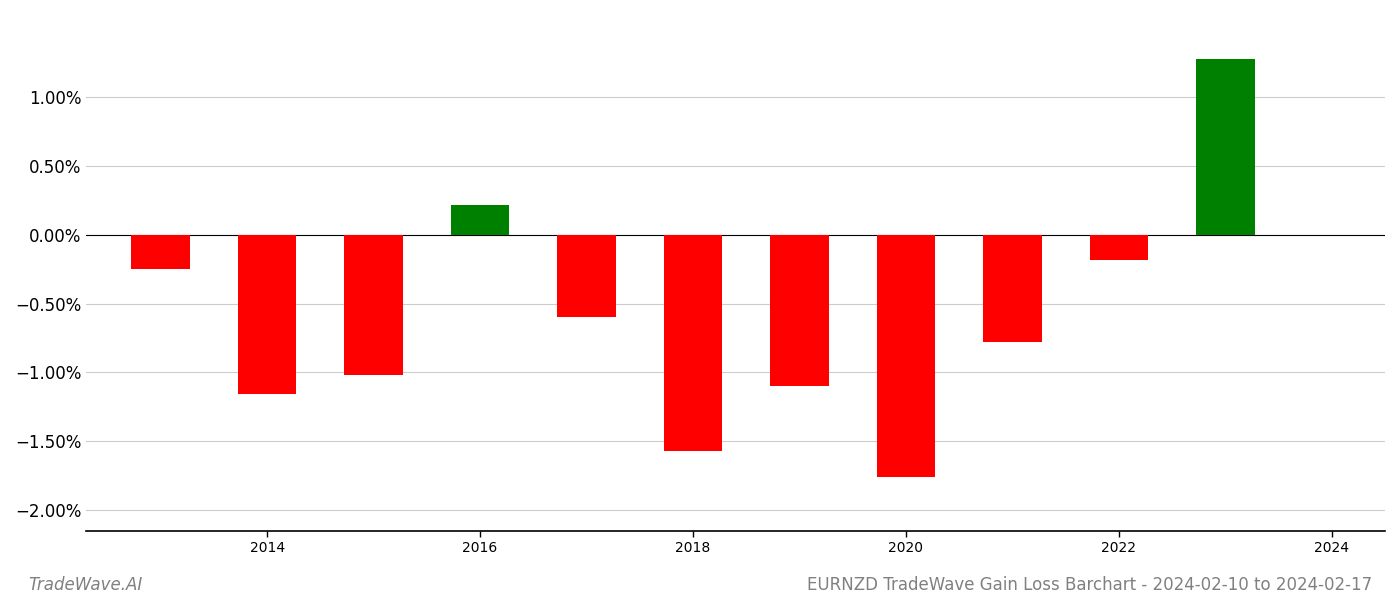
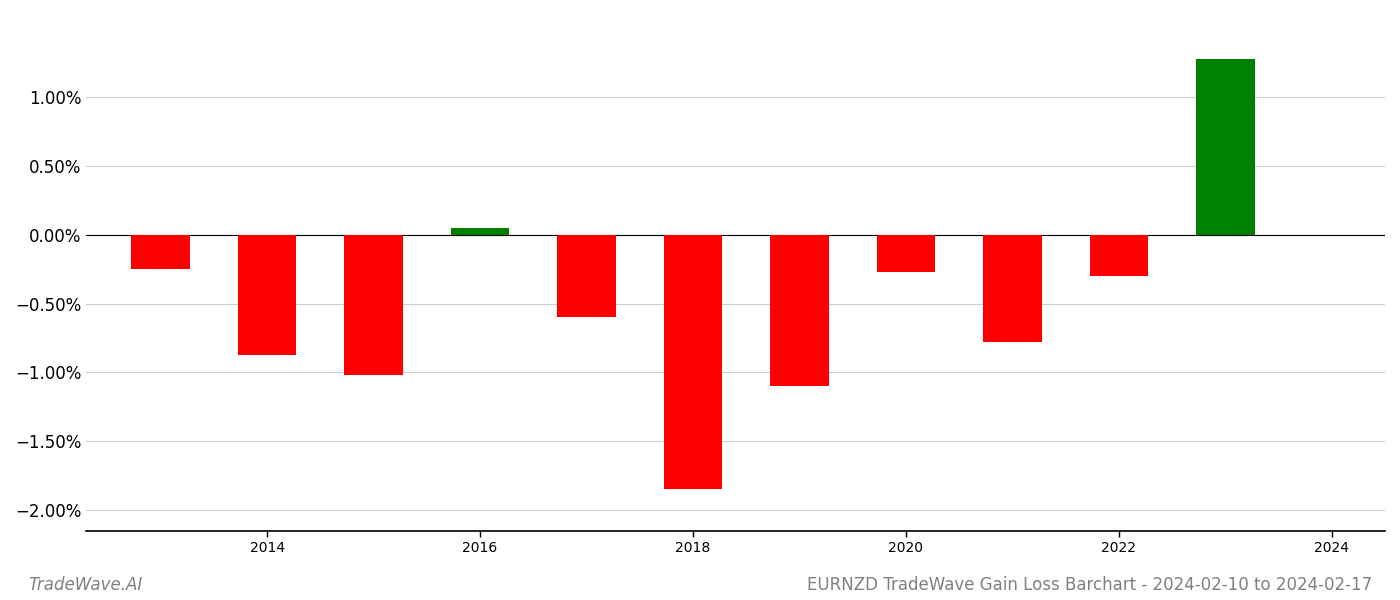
2014: -1.16% -> -0.87%
2016: 0.22% -> 0.05%
2018: -1.57% -> -1.85%
2020: -1.76% -> -0.27%
2022: -0.18% -> -0.30%
